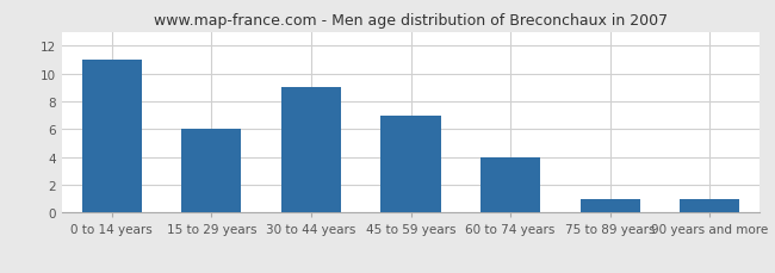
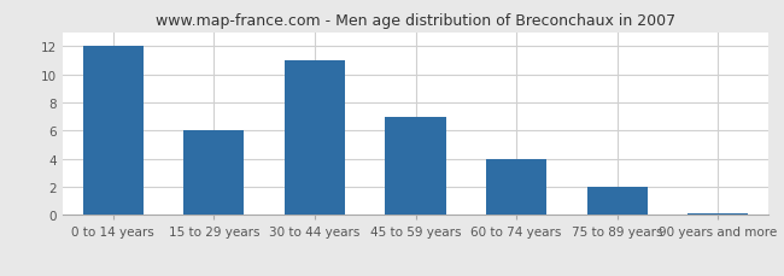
0 to 14 years: 11.0 -> 12.0
30 to 44 years: 9.0 -> 11.0
75 to 89 years: 1.0 -> 2.0
90 years and more: 1.0 -> 0.1
